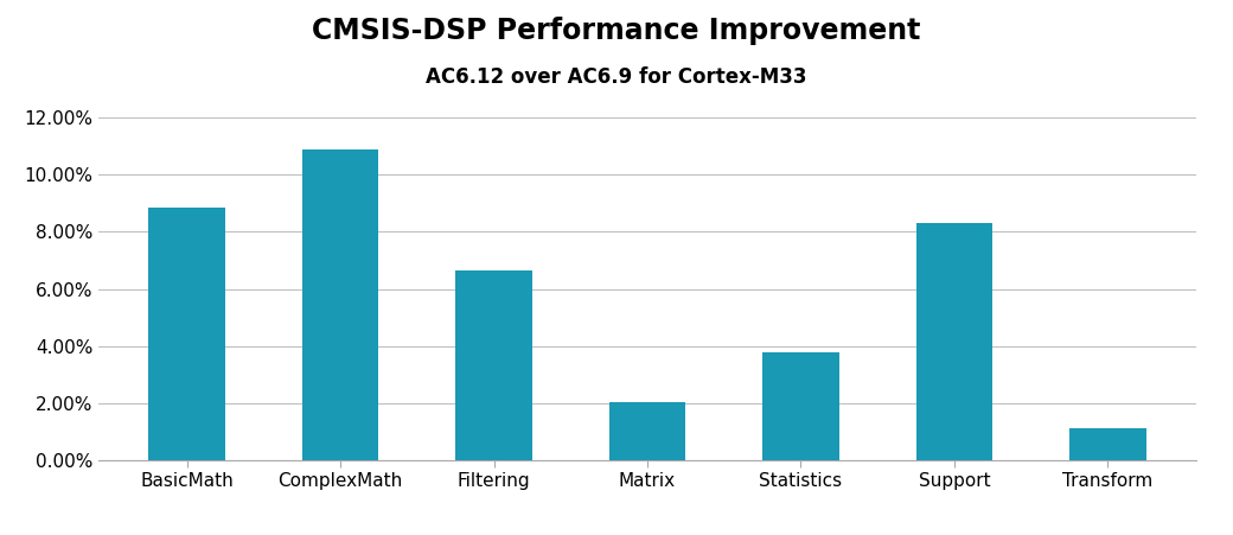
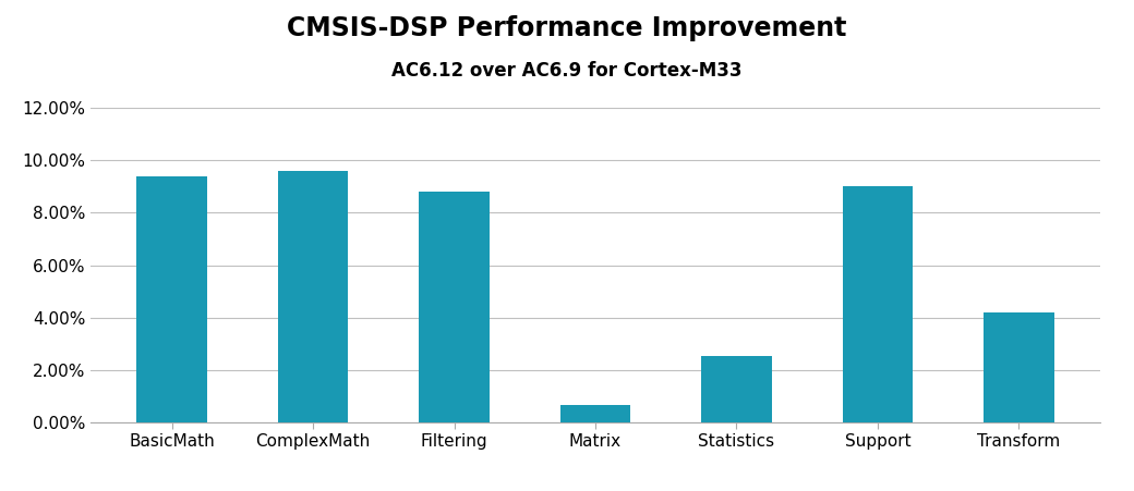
BasicMath: 8.85% -> 9.40%
ComplexMath: 10.90% -> 9.60%
Filtering: 6.63% -> 8.80%
Matrix: 2.05% -> 0.65%
Statistics: 3.78% -> 2.55%
Support: 8.30% -> 9.00%
Transform: 1.10% -> 4.20%
